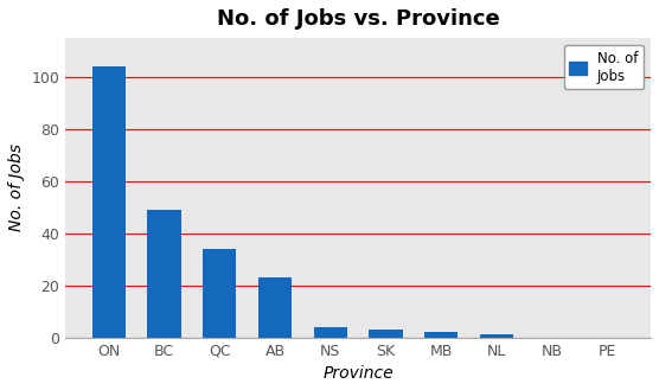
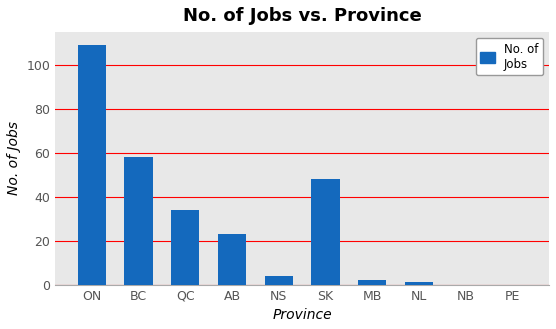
ON: 104 -> 109
BC: 49 -> 58
SK: 3 -> 48
